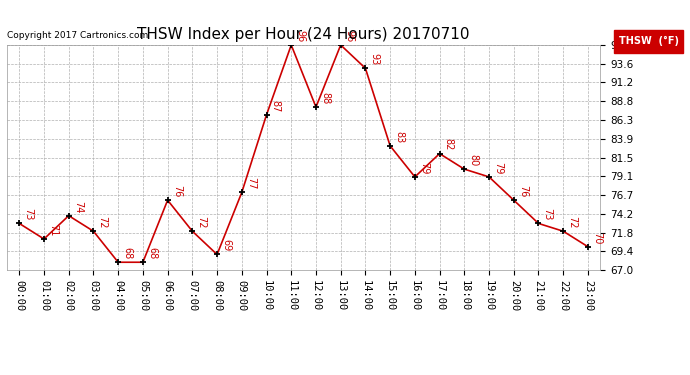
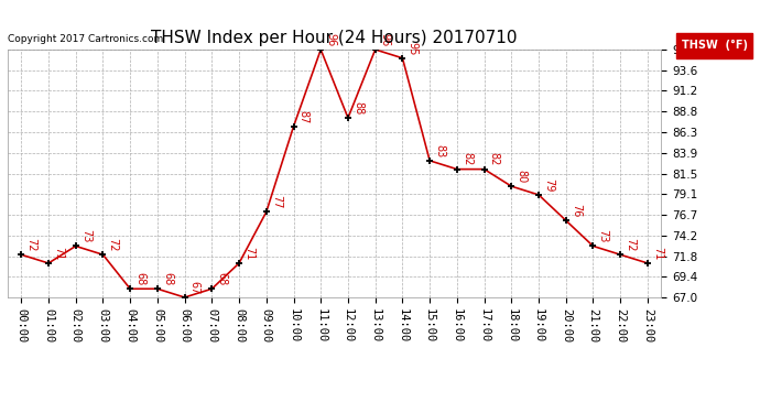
00:00: 73 -> 72
02:00: 74 -> 73
06:00: 76 -> 67
07:00: 72 -> 68
08:00: 69 -> 71
14:00: 93 -> 95
16:00: 79 -> 82
23:00: 70 -> 71
